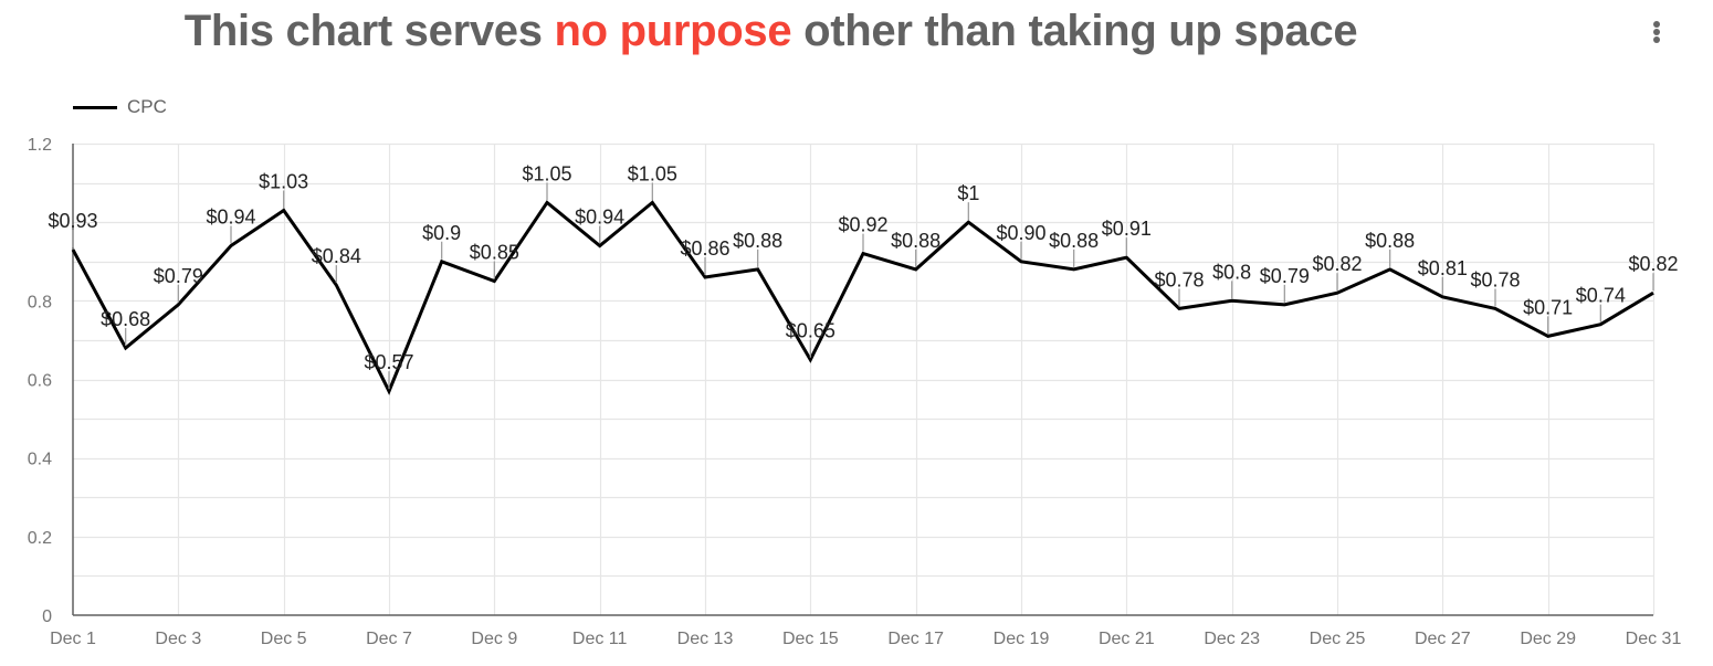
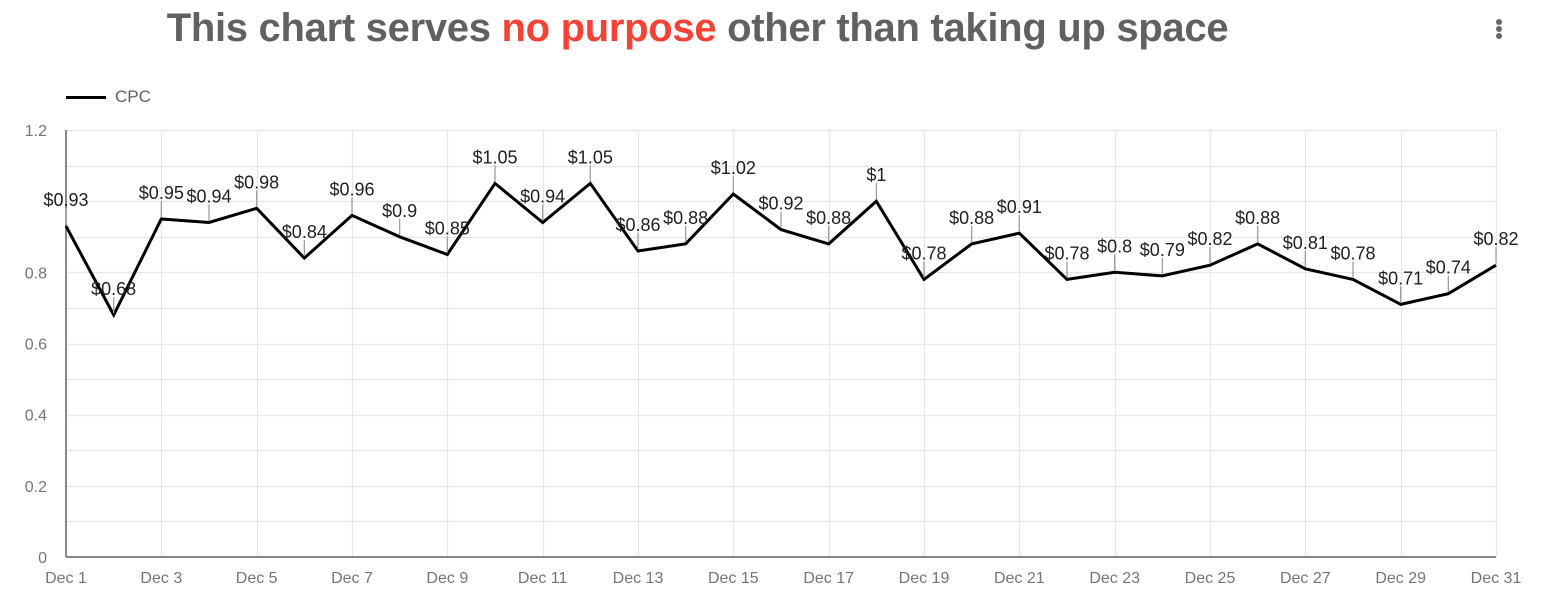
Dec 3: $0.79 -> $0.95
Dec 5: $1.03 -> $0.98
Dec 7: $0.57 -> $0.96
Dec 15: $0.65 -> $1.02
Dec 19: $0.90 -> $0.78
